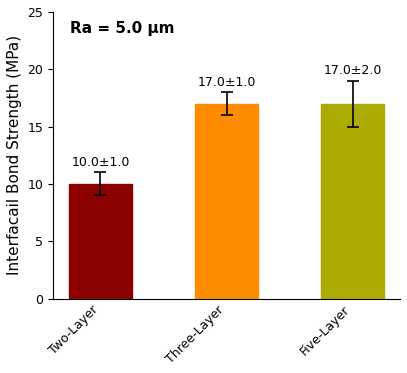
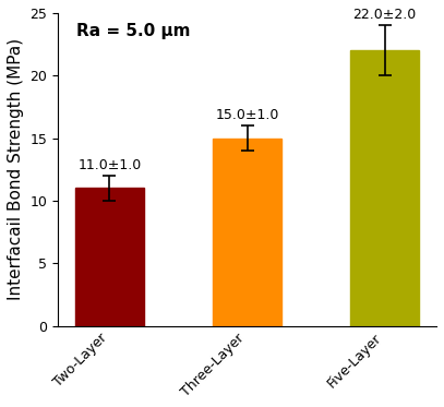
Two-Layer: 10.0 -> 11.0
Three-Layer: 17.0 -> 15.0
Five-Layer: 17.0 -> 22.0
